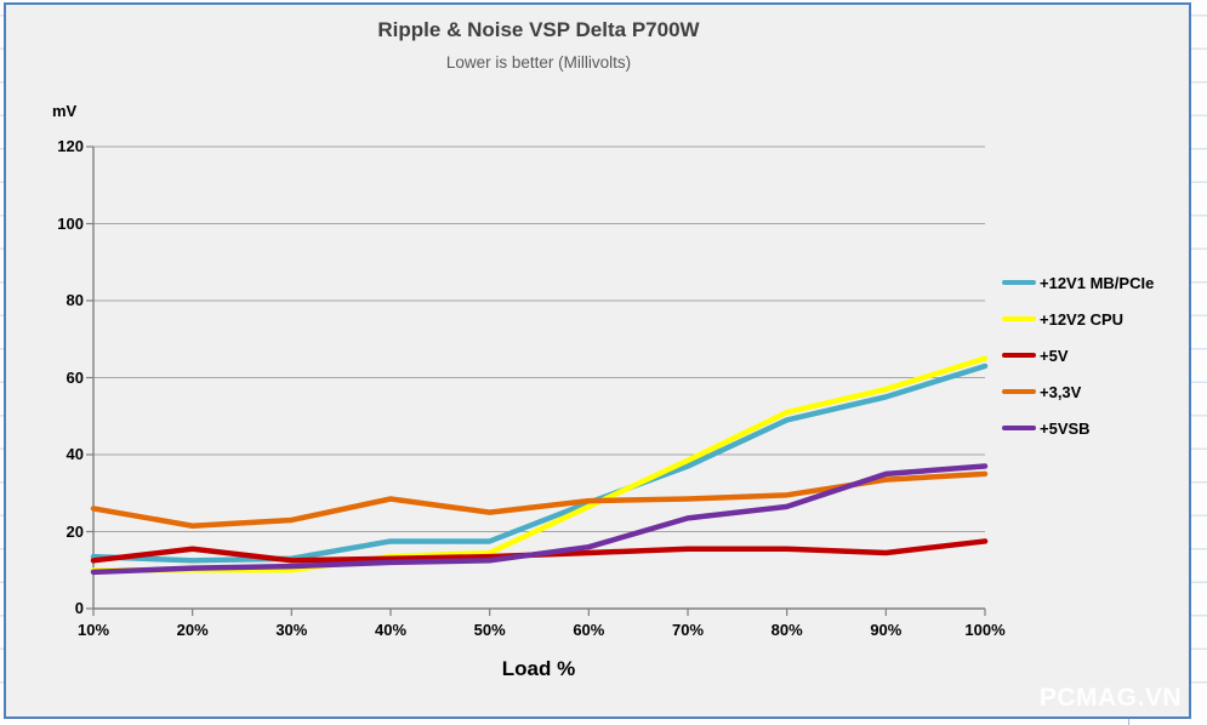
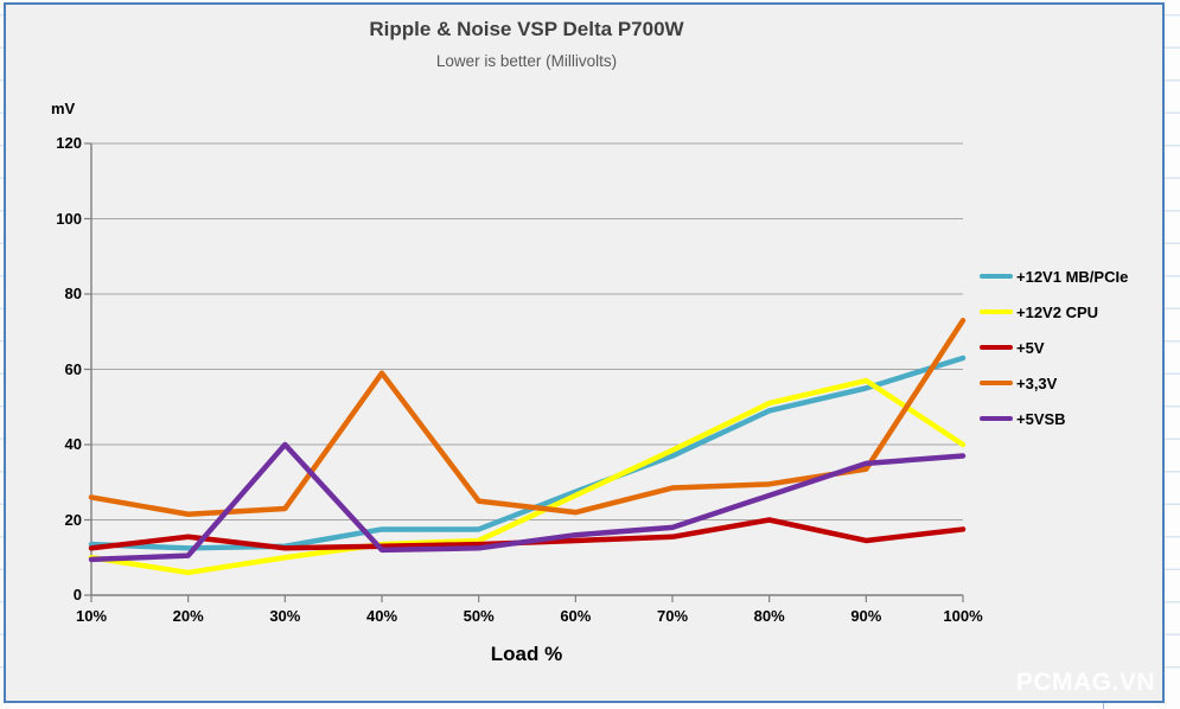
+12V2 CPU/20%: 10 -> 6
+5VSB/30%: 11 -> 40
+3,3V/40%: 28 -> 59
+3,3V/60%: 28 -> 22
+5VSB/70%: 24 -> 18
+5V/80%: 16 -> 20
+12V2 CPU/100%: 65 -> 40
+3,3V/100%: 35 -> 73
